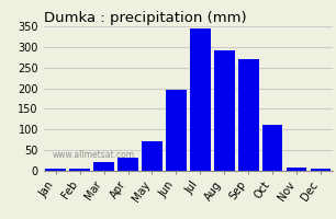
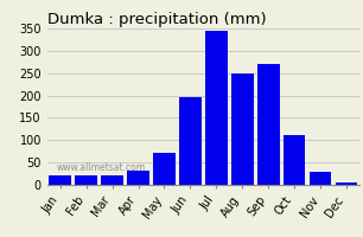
Jan: 5 -> 20
Feb: 5 -> 20
Aug: 291 -> 250
Nov: 7 -> 30
